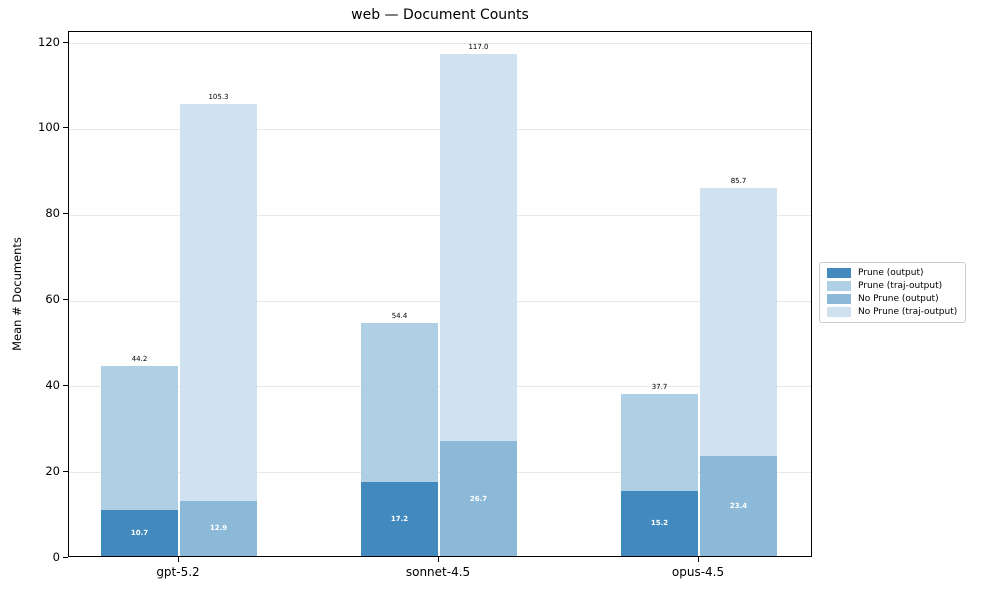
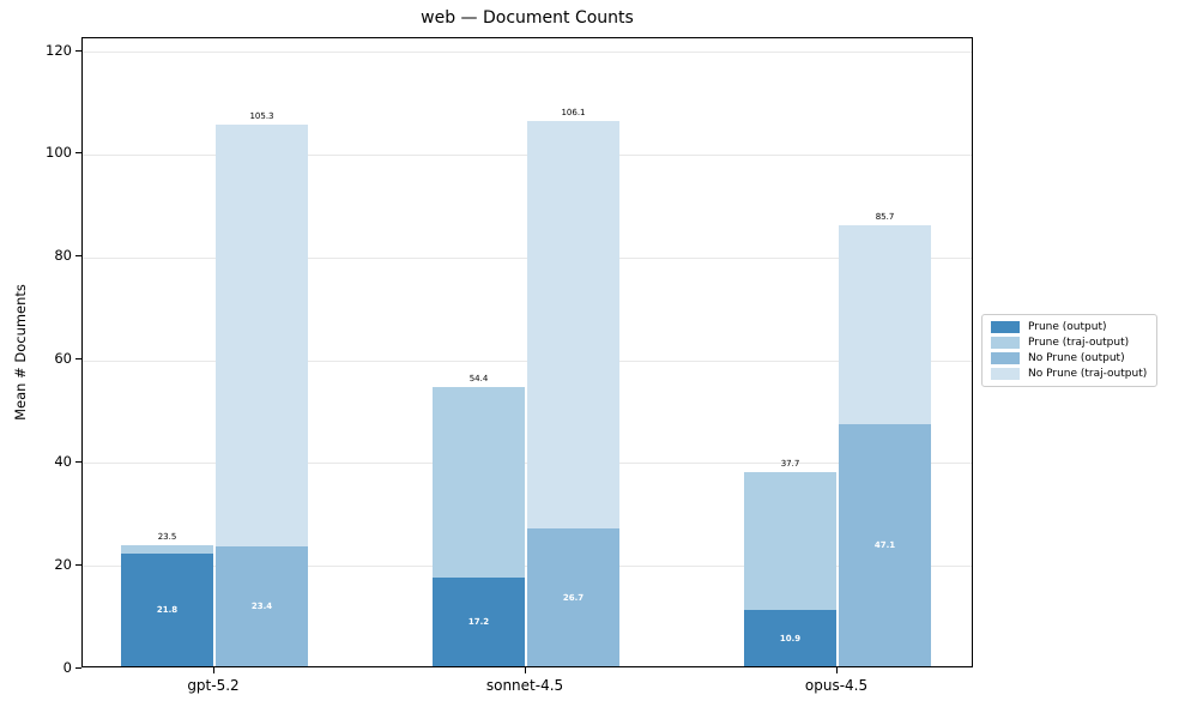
Prune (output)/gpt-5.2: 10.7 -> 21.8
Prune (traj-output)/gpt-5.2: 44.2 -> 23.5
No Prune (output)/gpt-5.2: 12.9 -> 23.4
No Prune (traj-output)/sonnet-4.5: 117.0 -> 106.1
Prune (output)/opus-4.5: 15.2 -> 10.9
No Prune (output)/opus-4.5: 23.4 -> 47.1
